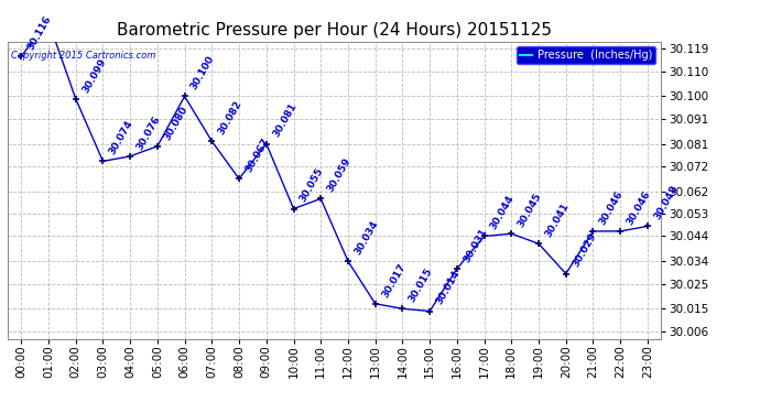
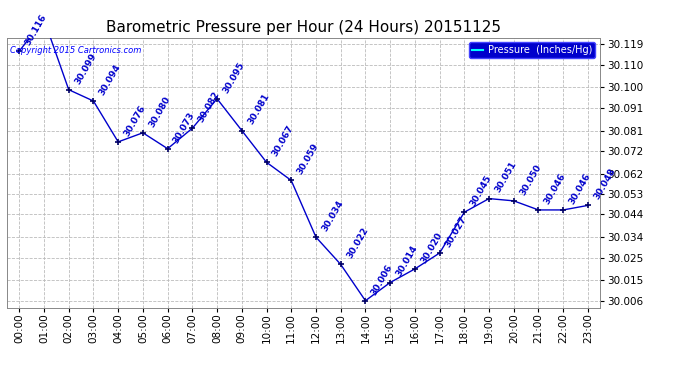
03:00: 30.074 -> 30.094
06:00: 30.100 -> 30.073
08:00: 30.067 -> 30.095
10:00: 30.055 -> 30.067
13:00: 30.017 -> 30.022
14:00: 30.015 -> 30.006
16:00: 30.031 -> 30.020
17:00: 30.044 -> 30.027
19:00: 30.041 -> 30.051
20:00: 30.029 -> 30.050
